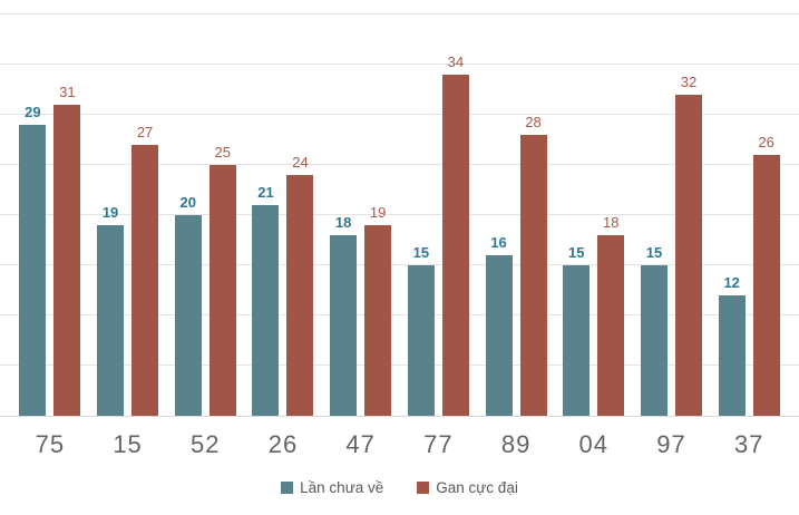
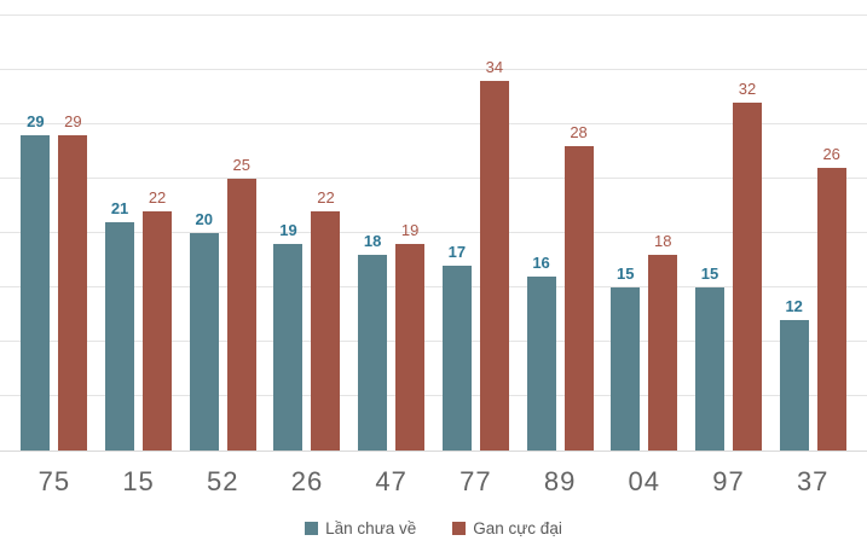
Gan cực đại/75: 31 -> 29
Lần chưa về/15: 19 -> 21
Gan cực đại/15: 27 -> 22
Lần chưa về/26: 21 -> 19
Gan cực đại/26: 24 -> 22
Lần chưa về/77: 15 -> 17
